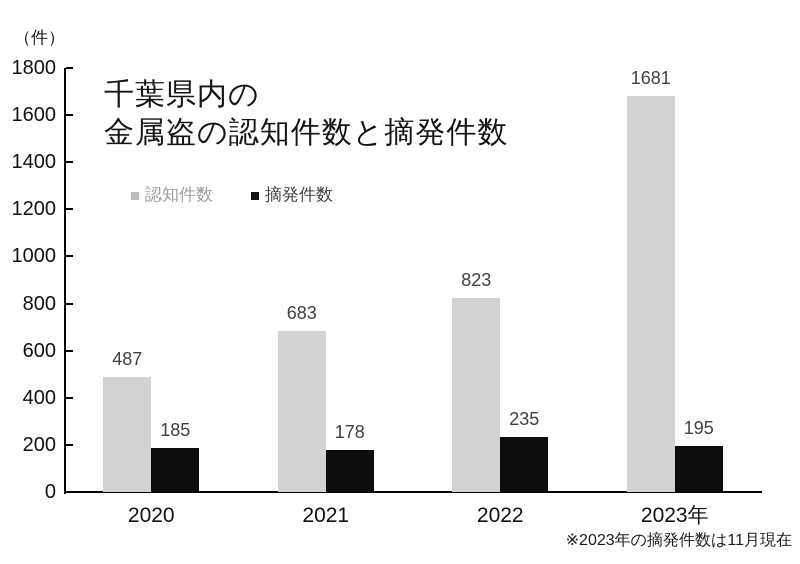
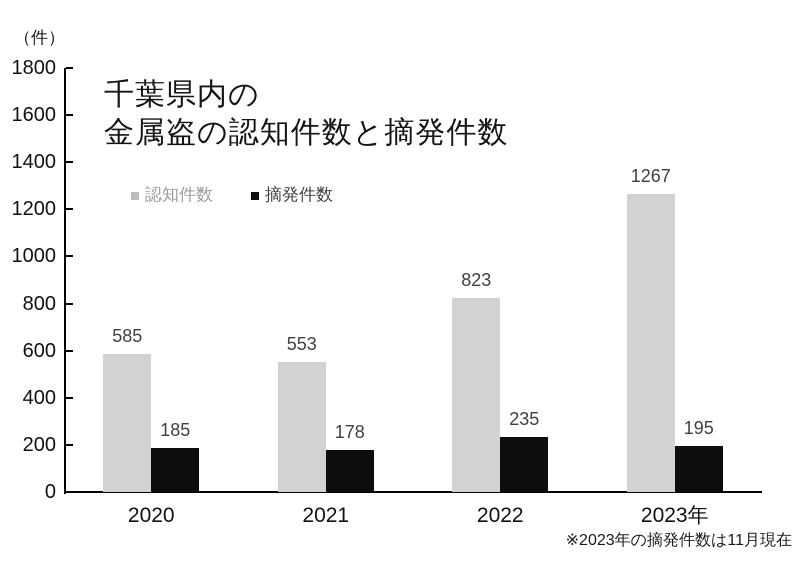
認知件数/2020: 487 -> 585
認知件数/2021: 683 -> 553
認知件数/2023年: 1681 -> 1267
